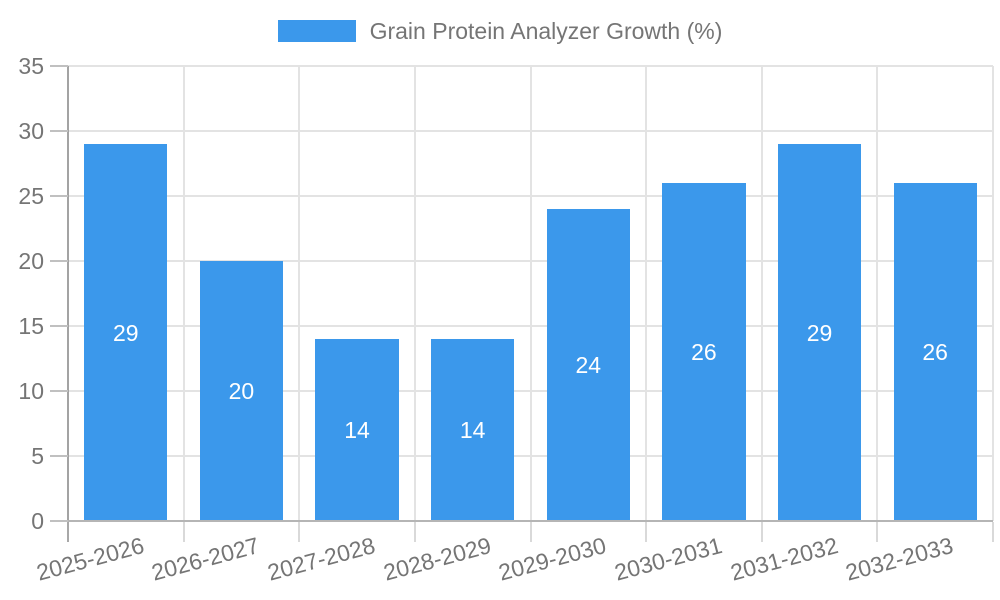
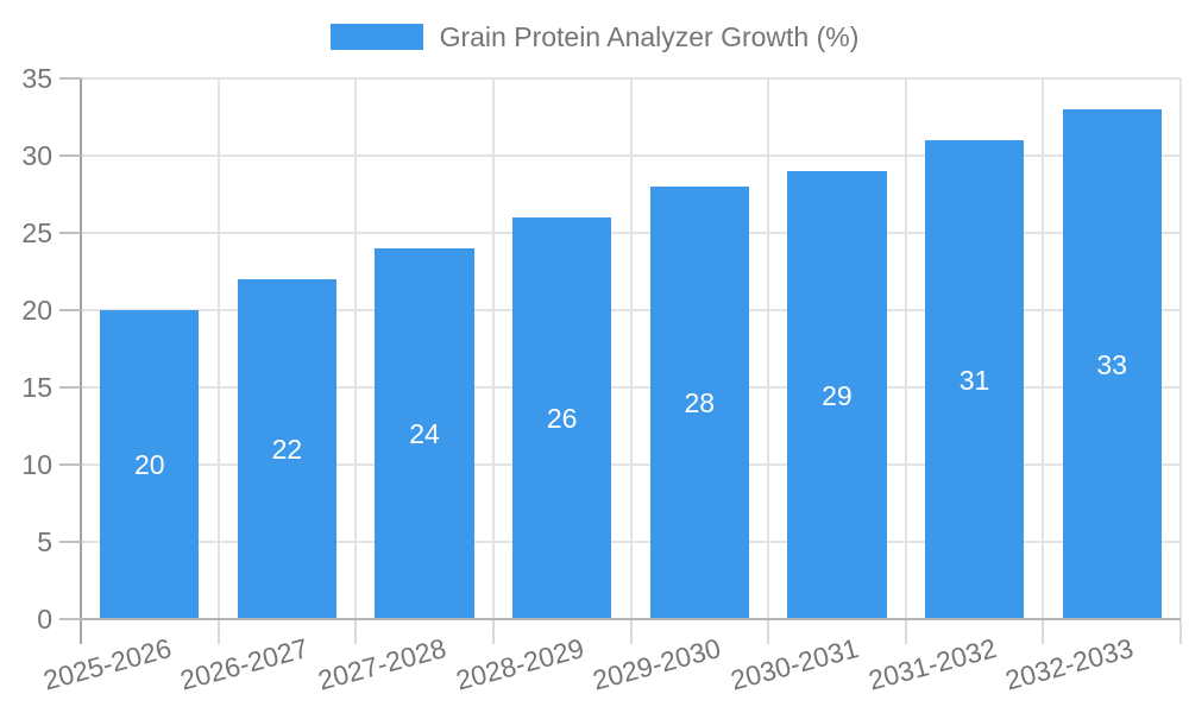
2025-2026: 29 -> 20
2026-2027: 20 -> 22
2027-2028: 14 -> 24
2028-2029: 14 -> 26
2029-2030: 24 -> 28
2030-2031: 26 -> 29
2031-2032: 29 -> 31
2032-2033: 26 -> 33
